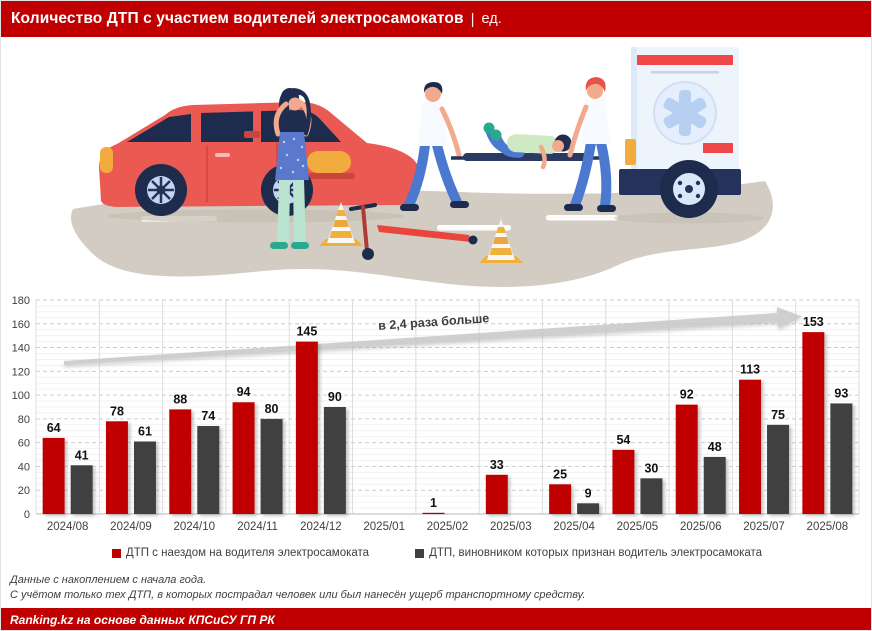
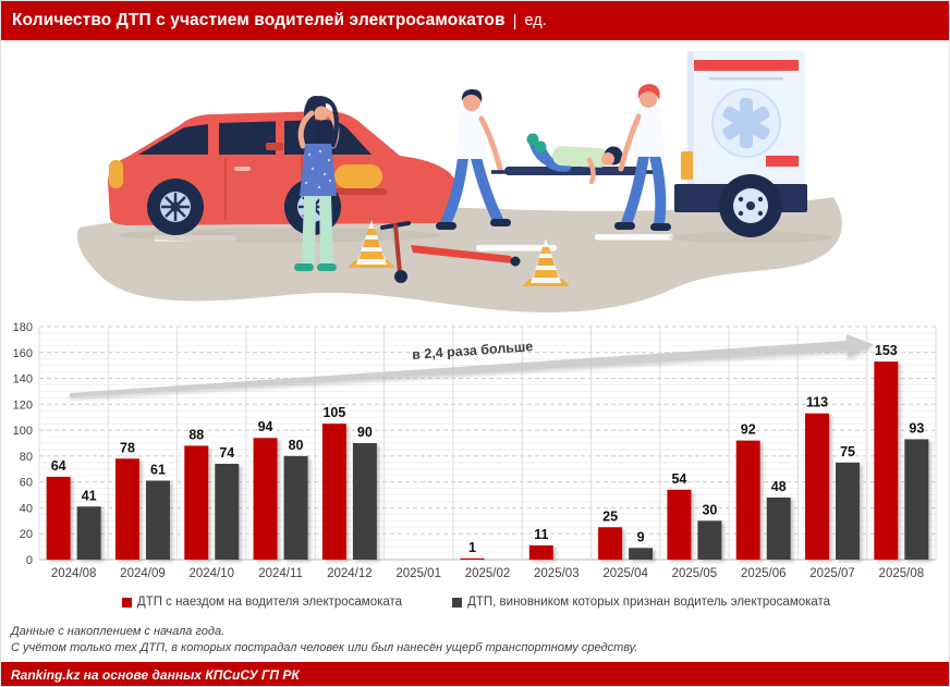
ДТП с наездом на водителя электросамоката/2024/12: 145 -> 105
ДТП с наездом на водителя электросамоката/2025/03: 33 -> 11
